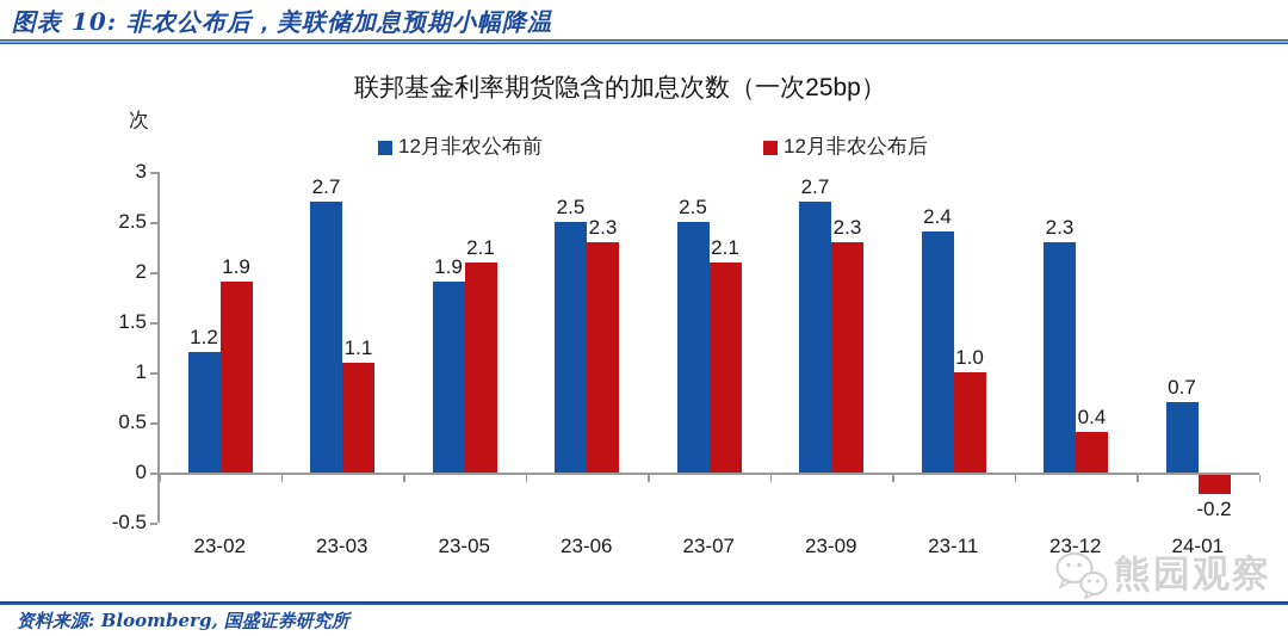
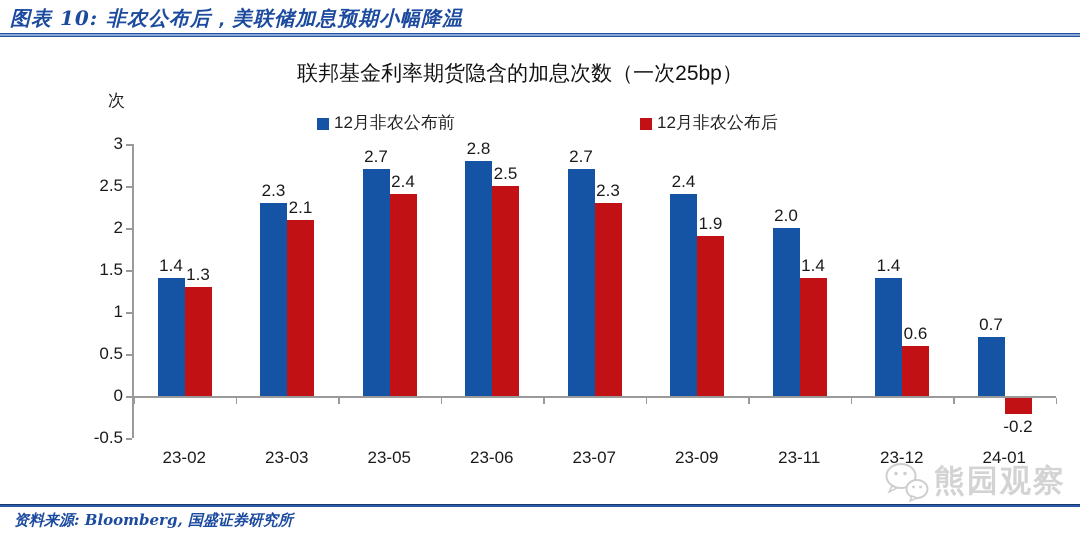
12月非农公布前/23-02: 1.2 -> 1.4
12月非农公布后/23-02: 1.9 -> 1.3
12月非农公布前/23-03: 2.7 -> 2.3
12月非农公布后/23-03: 1.1 -> 2.1
12月非农公布前/23-05: 1.9 -> 2.7
12月非农公布后/23-05: 2.1 -> 2.4
12月非农公布前/23-06: 2.5 -> 2.8
12月非农公布后/23-06: 2.3 -> 2.5
12月非农公布前/23-07: 2.5 -> 2.7
12月非农公布后/23-07: 2.1 -> 2.3
12月非农公布前/23-09: 2.7 -> 2.4
12月非农公布后/23-09: 2.3 -> 1.9
12月非农公布前/23-11: 2.4 -> 2.0
12月非农公布后/23-11: 1.0 -> 1.4
12月非农公布前/23-12: 2.3 -> 1.4
12月非农公布后/23-12: 0.4 -> 0.6
